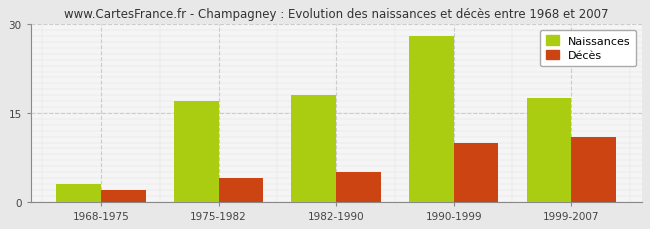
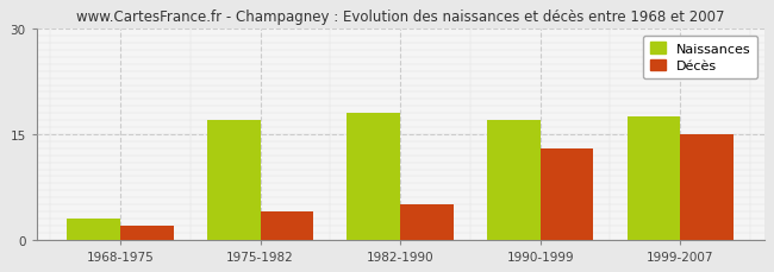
Naissances/1990-1999: 28.0 -> 17.0
Décès/1990-1999: 10 -> 13
Décès/1999-2007: 11 -> 15
